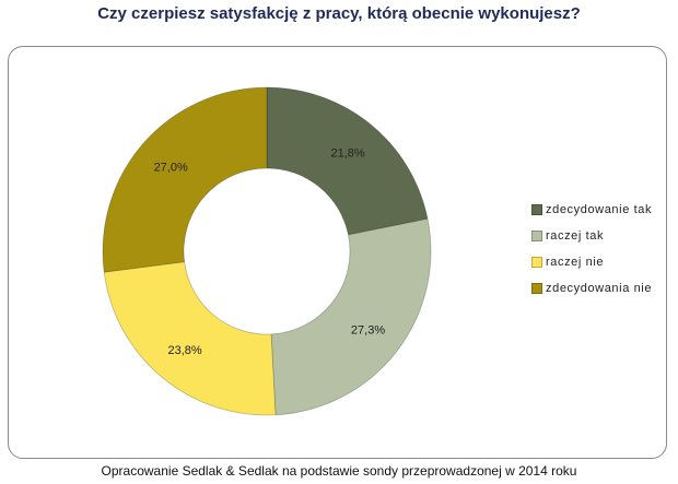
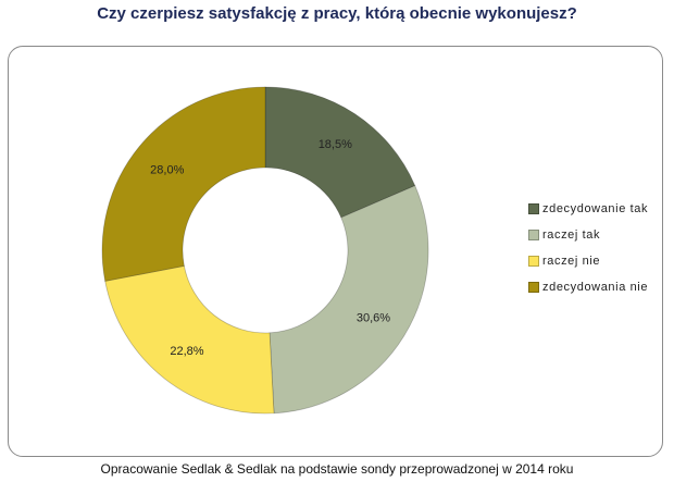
zdecydowanie tak: 21,8% -> 18,5%
raczej tak: 27,3% -> 30,6%
raczej nie: 23,8% -> 22,8%
zdecydowania nie: 27,0% -> 28,0%
